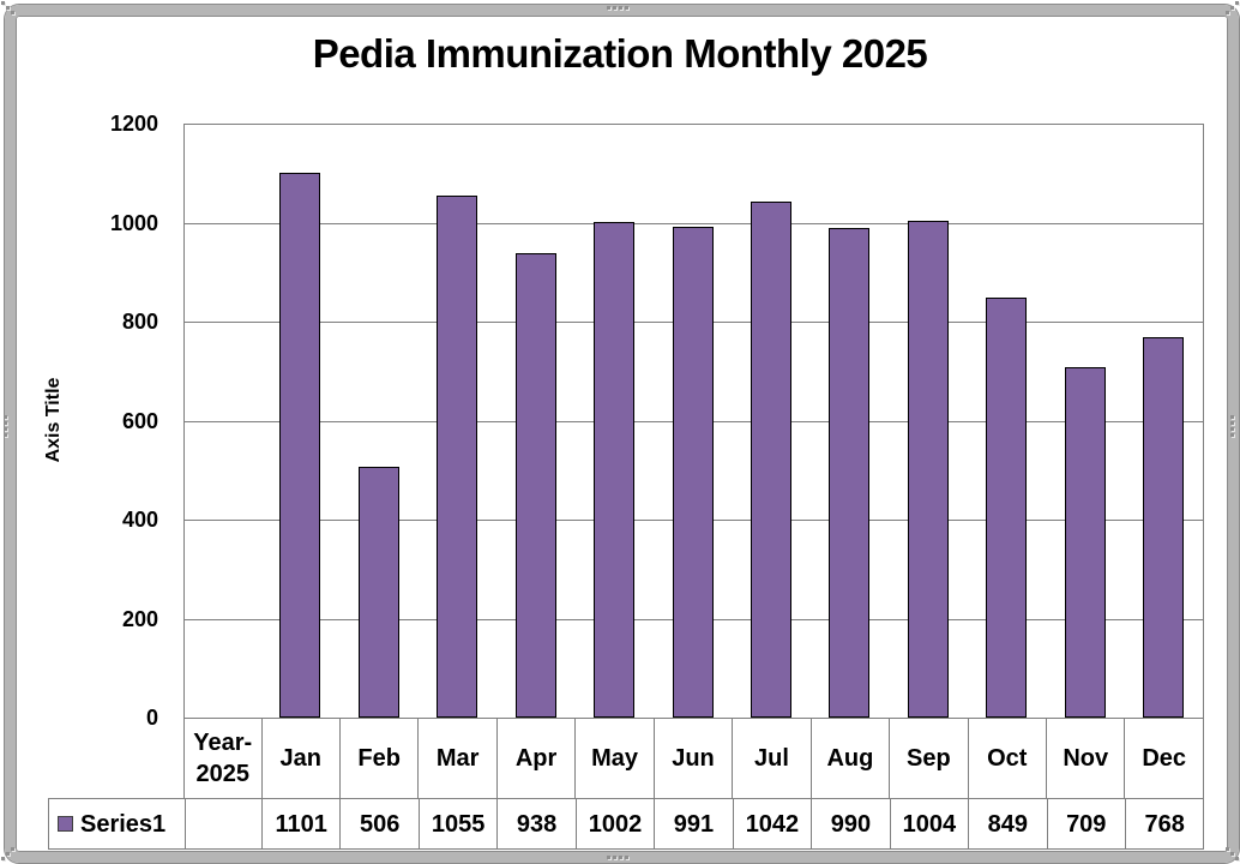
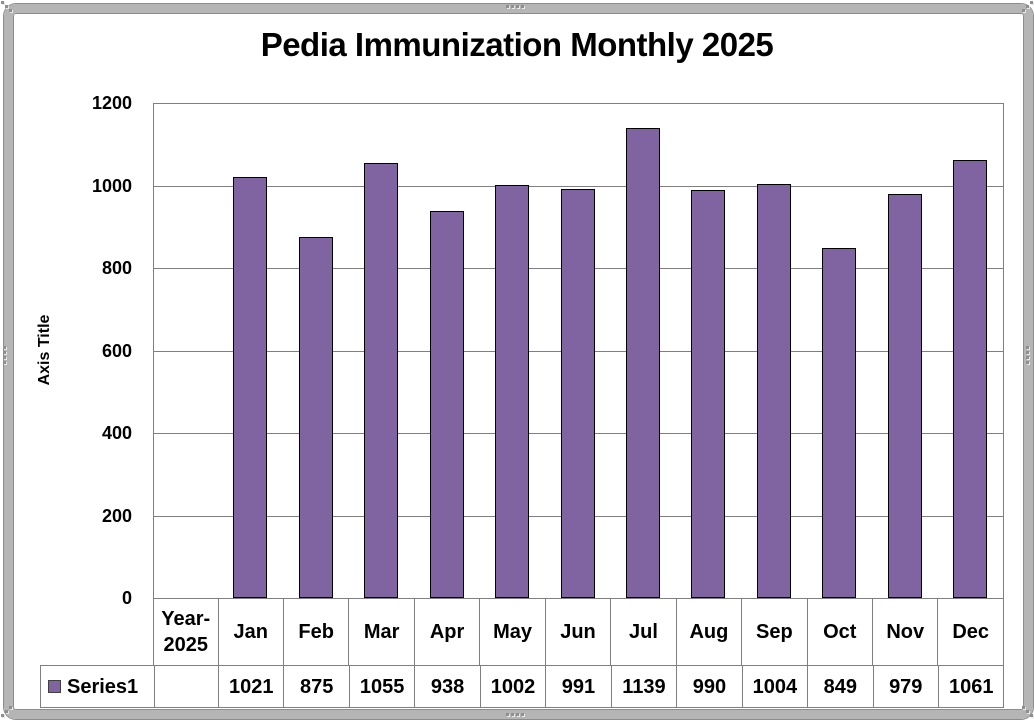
Jan: 1101 -> 1021
Feb: 506 -> 875
Jul: 1042 -> 1139
Nov: 709 -> 979
Dec: 768 -> 1061
